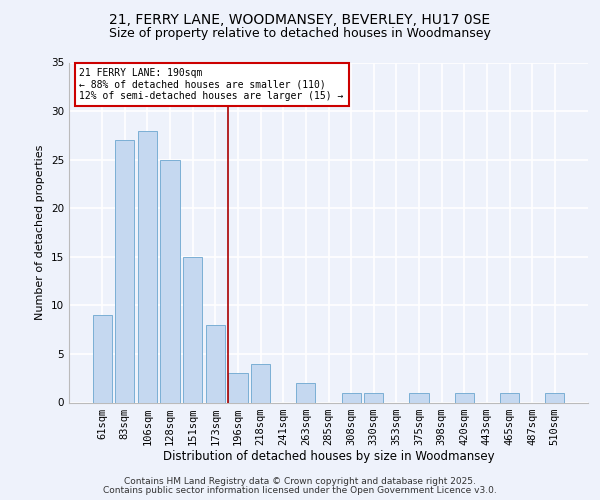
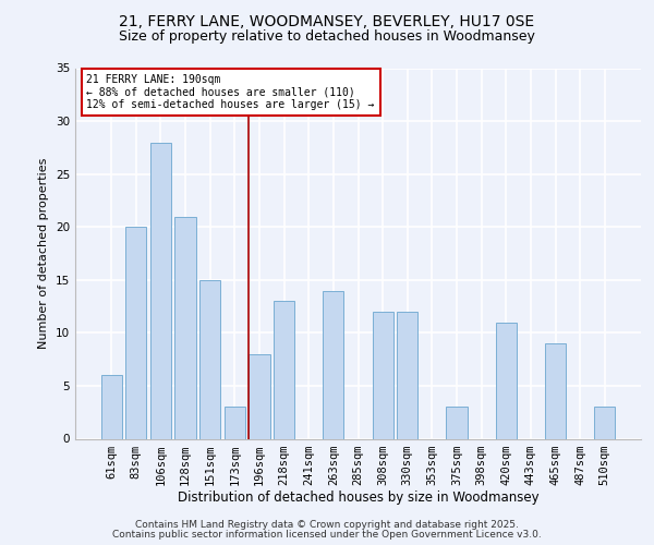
61sqm: 9 -> 6
83sqm: 27 -> 20
128sqm: 25 -> 21
173sqm: 8 -> 3
196sqm: 3 -> 8
218sqm: 4 -> 13
263sqm: 2 -> 14
308sqm: 1 -> 12
330sqm: 1 -> 12
375sqm: 1 -> 3
420sqm: 1 -> 11
465sqm: 1 -> 9
510sqm: 1 -> 3
